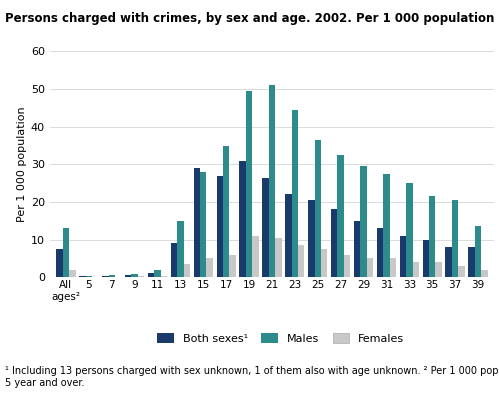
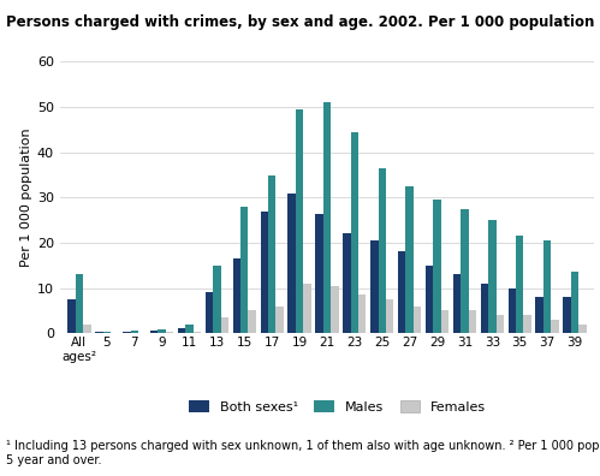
Both sexes¹/15: 29.0 -> 16.5
